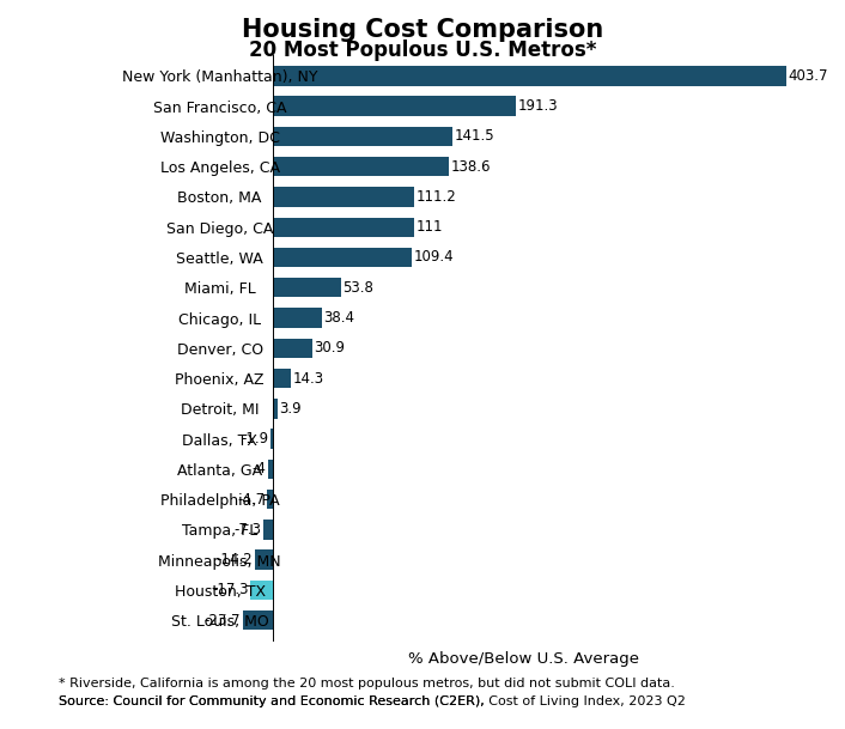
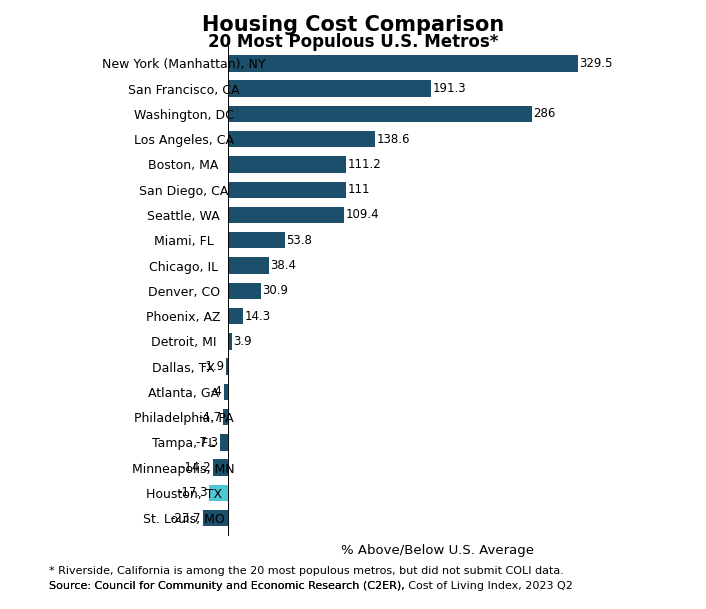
New York (Manhattan), NY: 403.7 -> 329.5
Washington, DC: 141.5 -> 286
